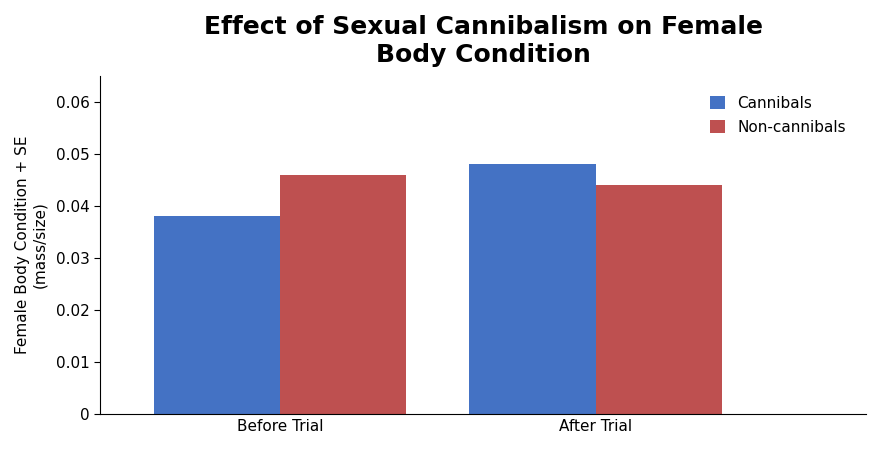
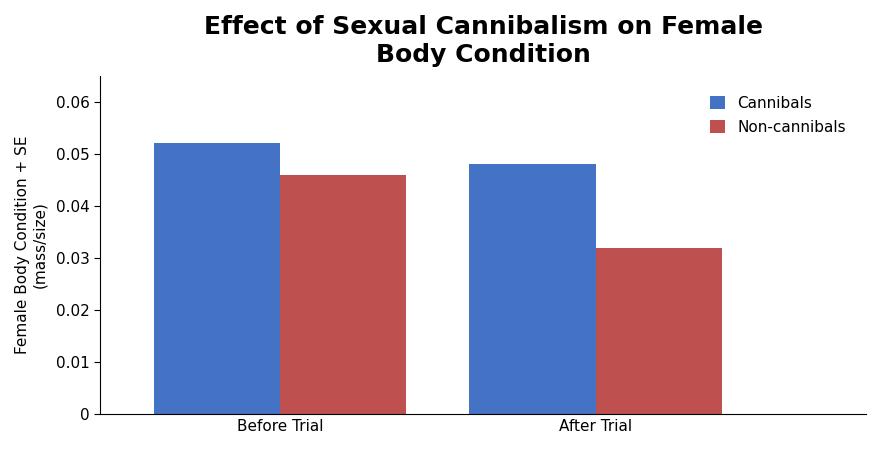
Cannibals/Before Trial: 0.038 -> 0.052
Non-cannibals/After Trial: 0.044 -> 0.032
